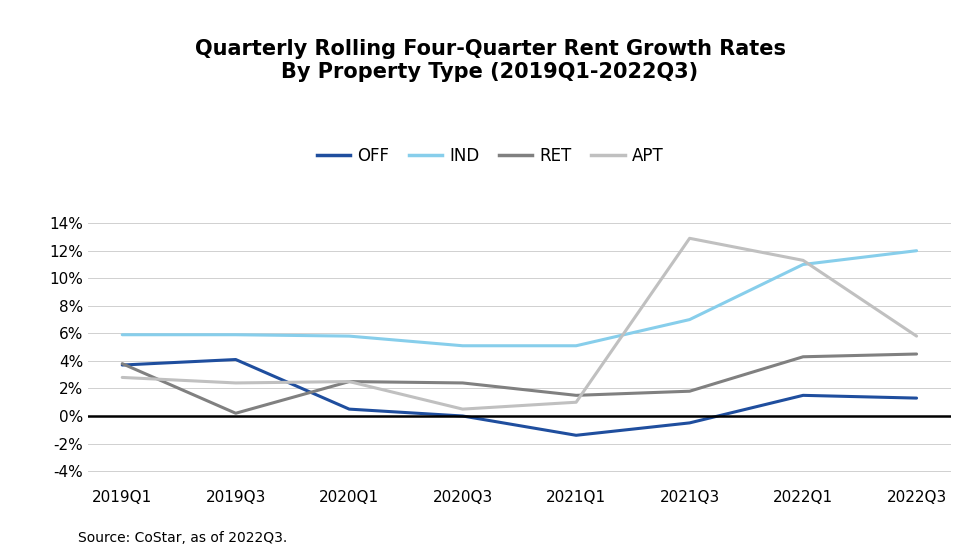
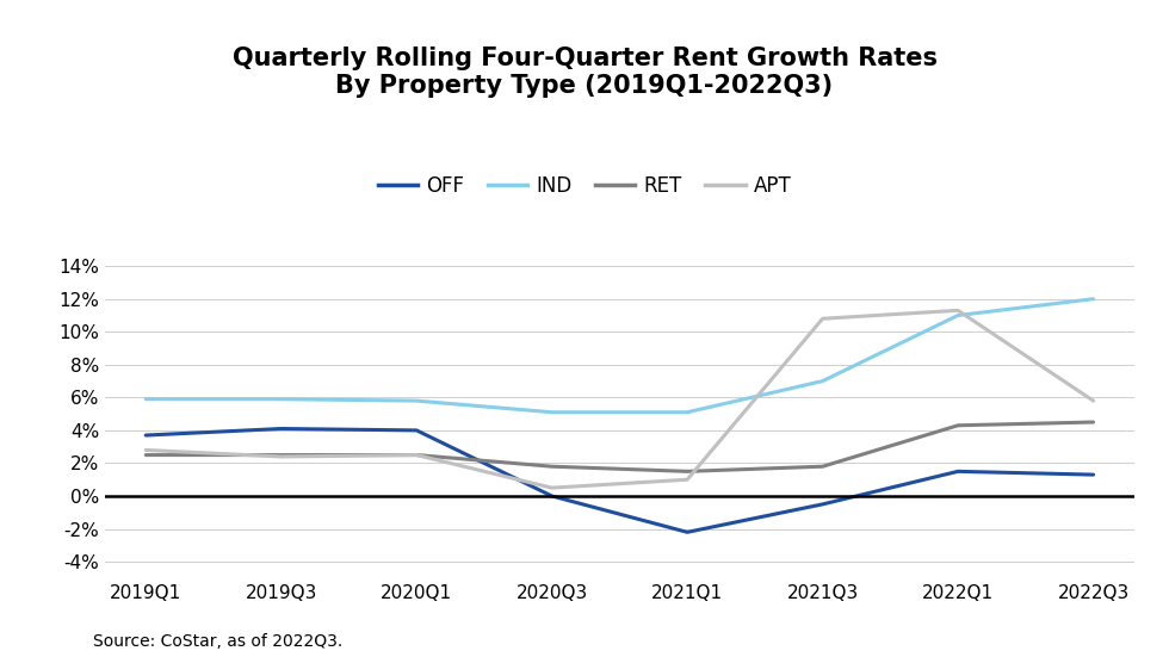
RET/2019Q1: 3.8% -> 2.5%
RET/2019Q3: 0.2% -> 2.5%
OFF/2020Q1: 0.5% -> 4.0%
RET/2020Q3: 2.4% -> 1.8%
OFF/2021Q1: -1.4% -> -2.2%
APT/2021Q3: 12.9% -> 10.8%
